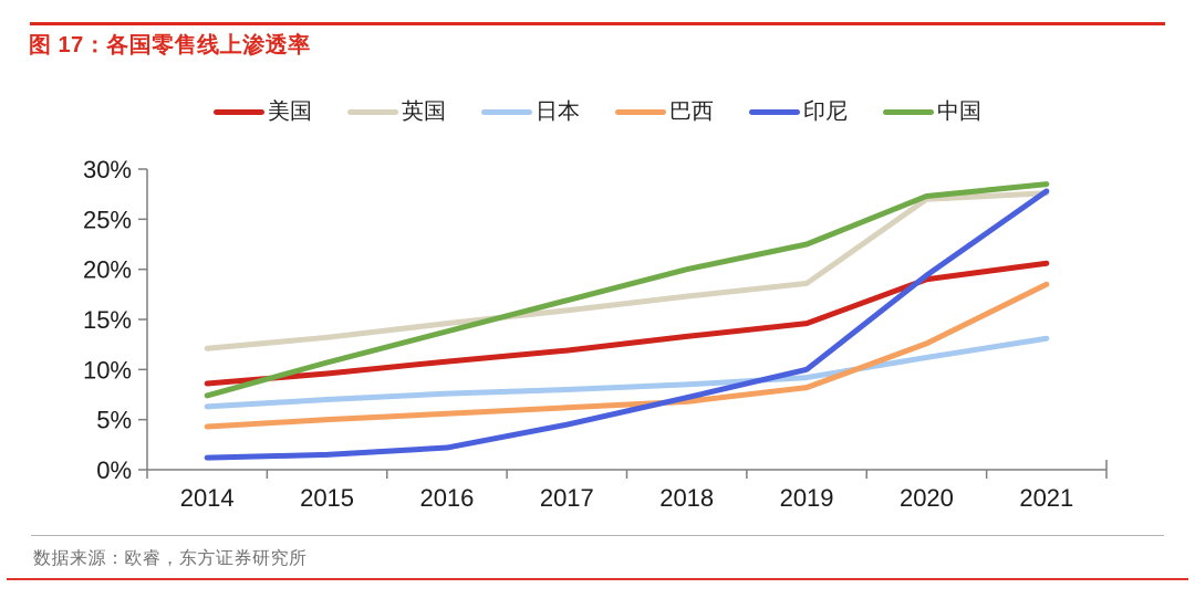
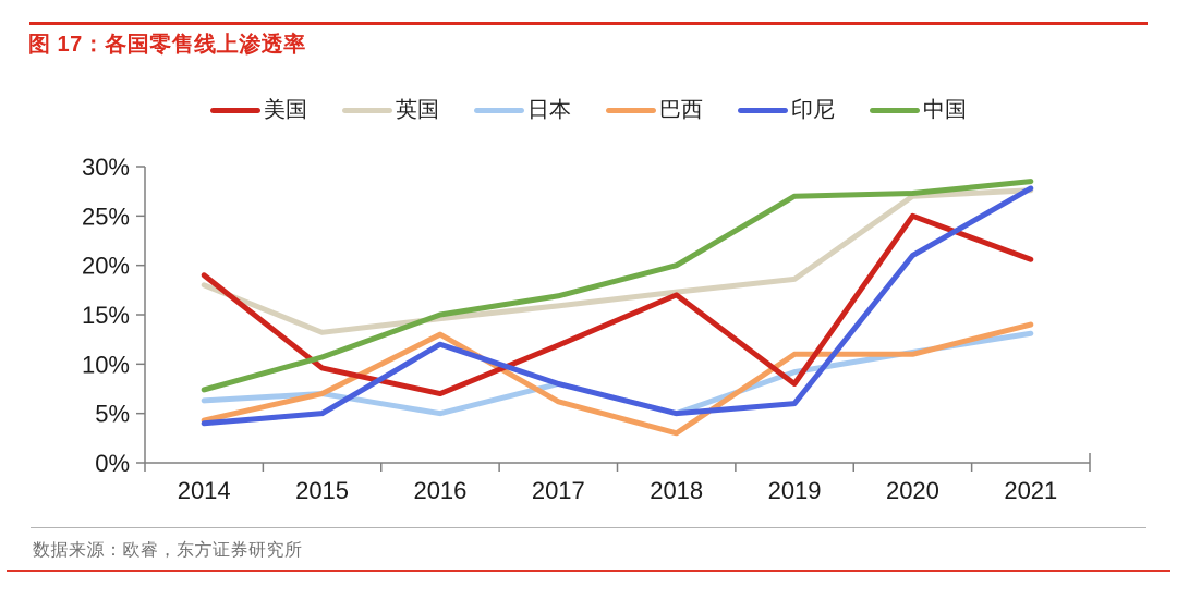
美国/2014: 9% -> 19%
英国/2014: 12% -> 18%
印尼/2014: 1% -> 4%
巴西/2015: 5% -> 7%
印尼/2015: 2% -> 5%
美国/2016: 11% -> 7%
日本/2016: 8% -> 5%
巴西/2016: 6% -> 13%
印尼/2016: 2% -> 12%
中国/2016: 14% -> 15%
印尼/2017: 4% -> 8%
美国/2018: 13% -> 17%
日本/2018: 8% -> 5%
巴西/2018: 7% -> 3%
印尼/2018: 7% -> 5%
美国/2019: 15% -> 8%
巴西/2019: 8% -> 11%
印尼/2019: 10% -> 6%
中国/2019: 22% -> 27%
美国/2020: 19% -> 25%
巴西/2020: 13% -> 11%
印尼/2020: 19% -> 21%
巴西/2021: 18% -> 14%
